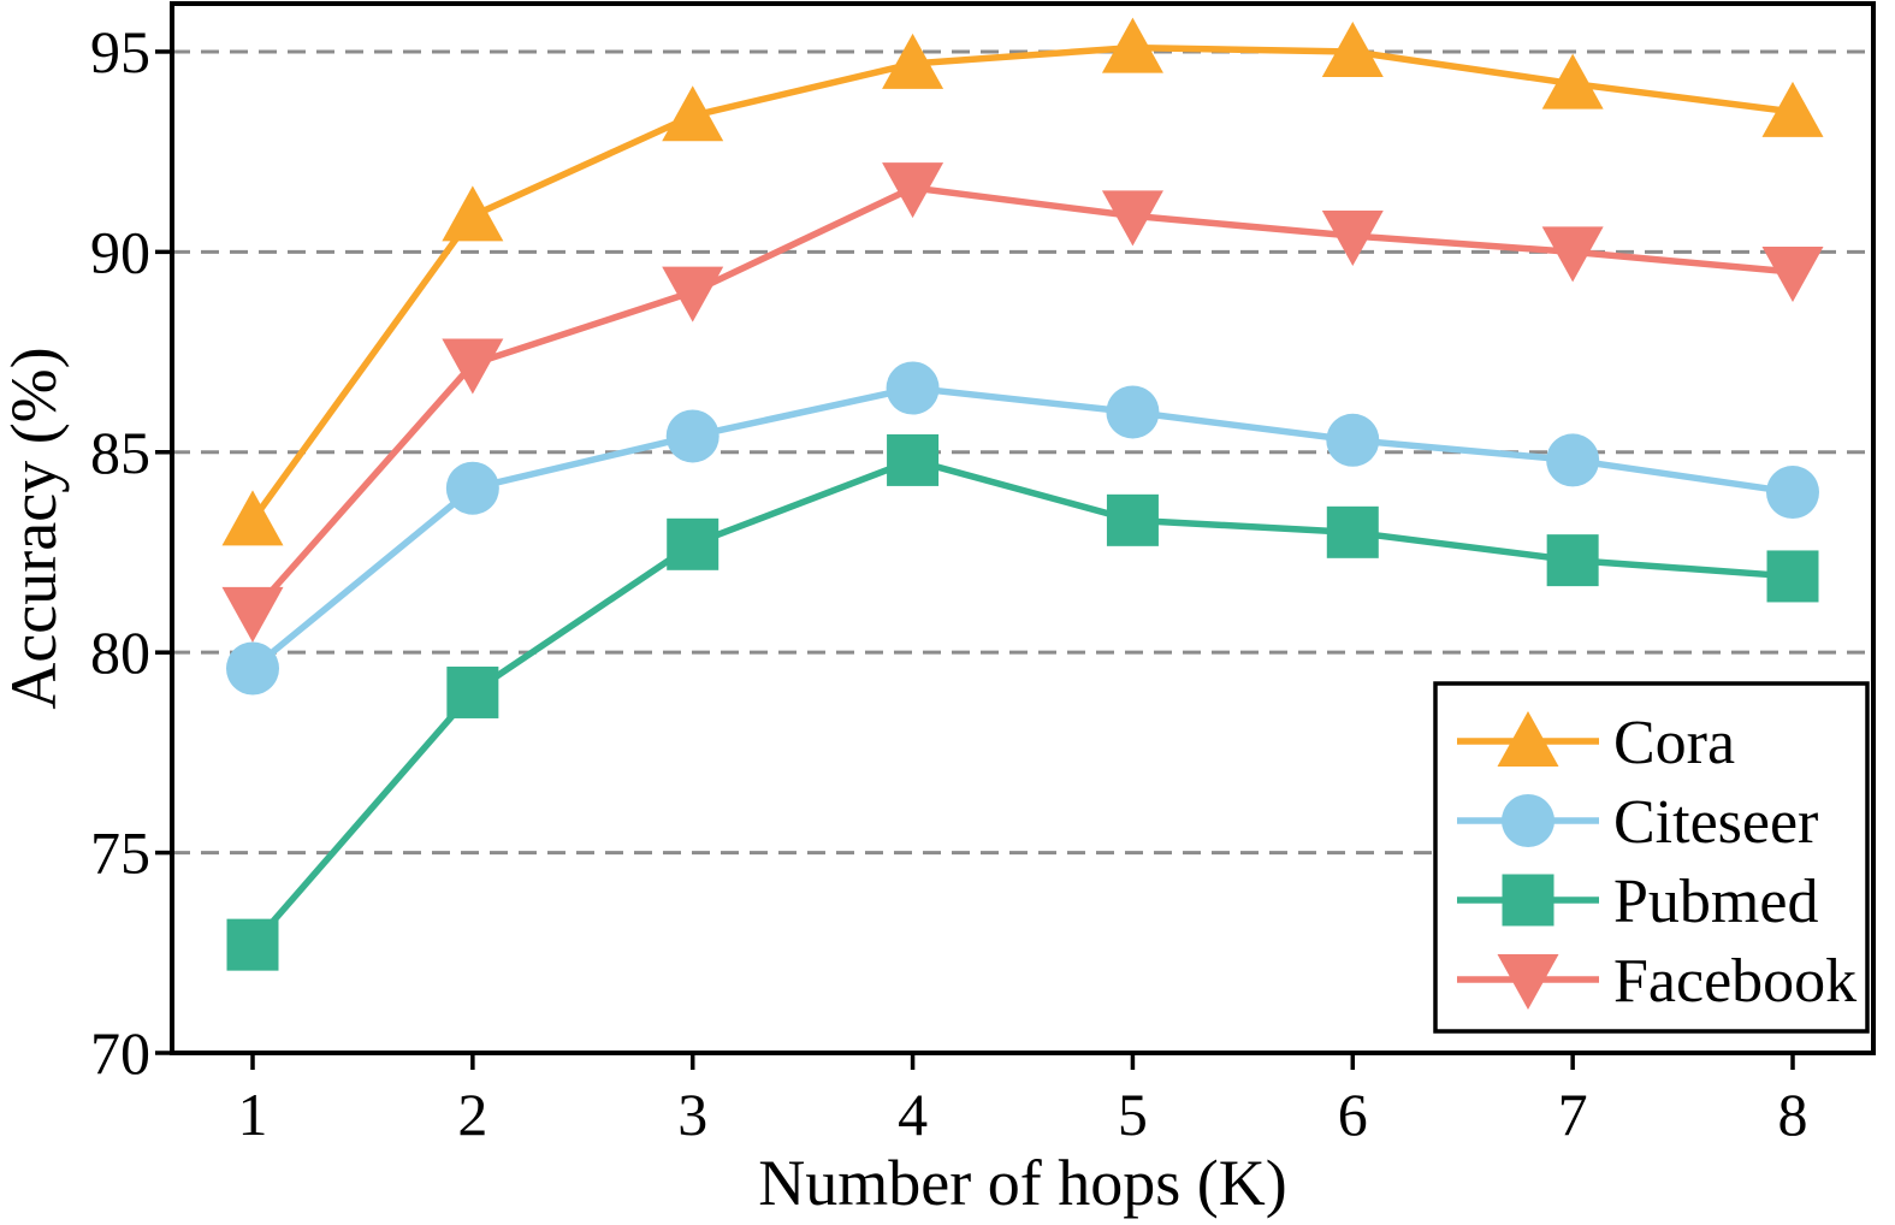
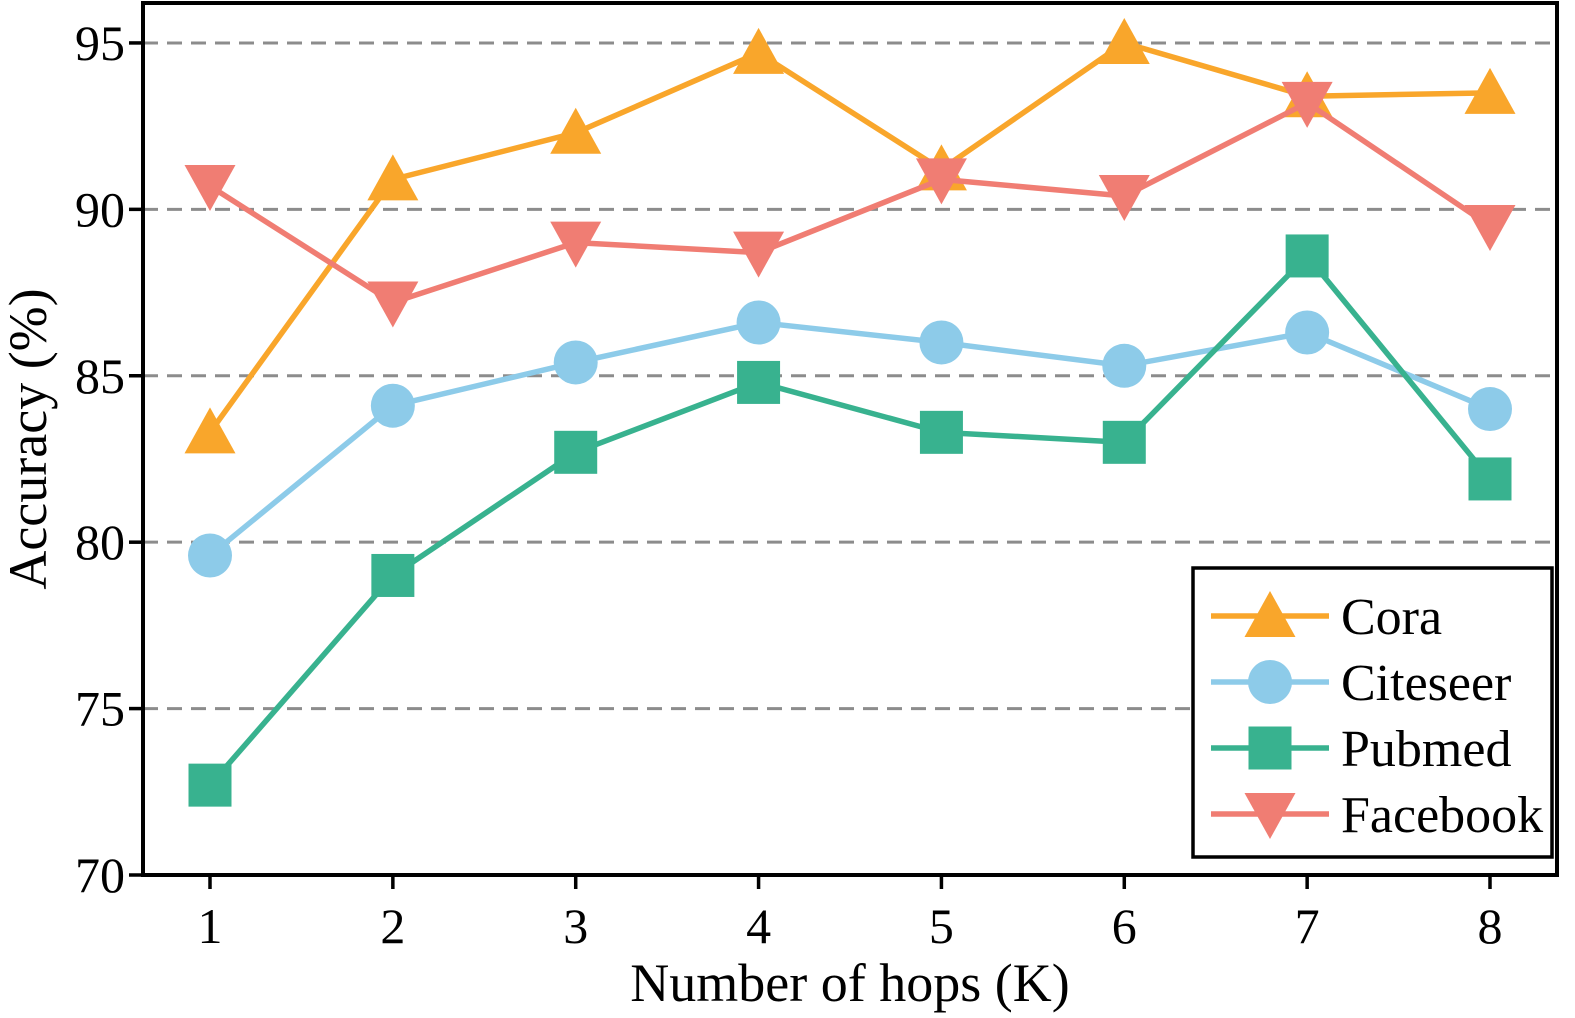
Facebook/1: 81.0 -> 90.7
Cora/3: 93.4 -> 92.3
Facebook/4: 91.6 -> 88.7
Cora/5: 95.1 -> 91.2
Cora/7: 94.2 -> 93.4
Citeseer/7: 84.8 -> 86.3
Pubmed/7: 82.3 -> 88.6
Facebook/7: 90.0 -> 93.2
